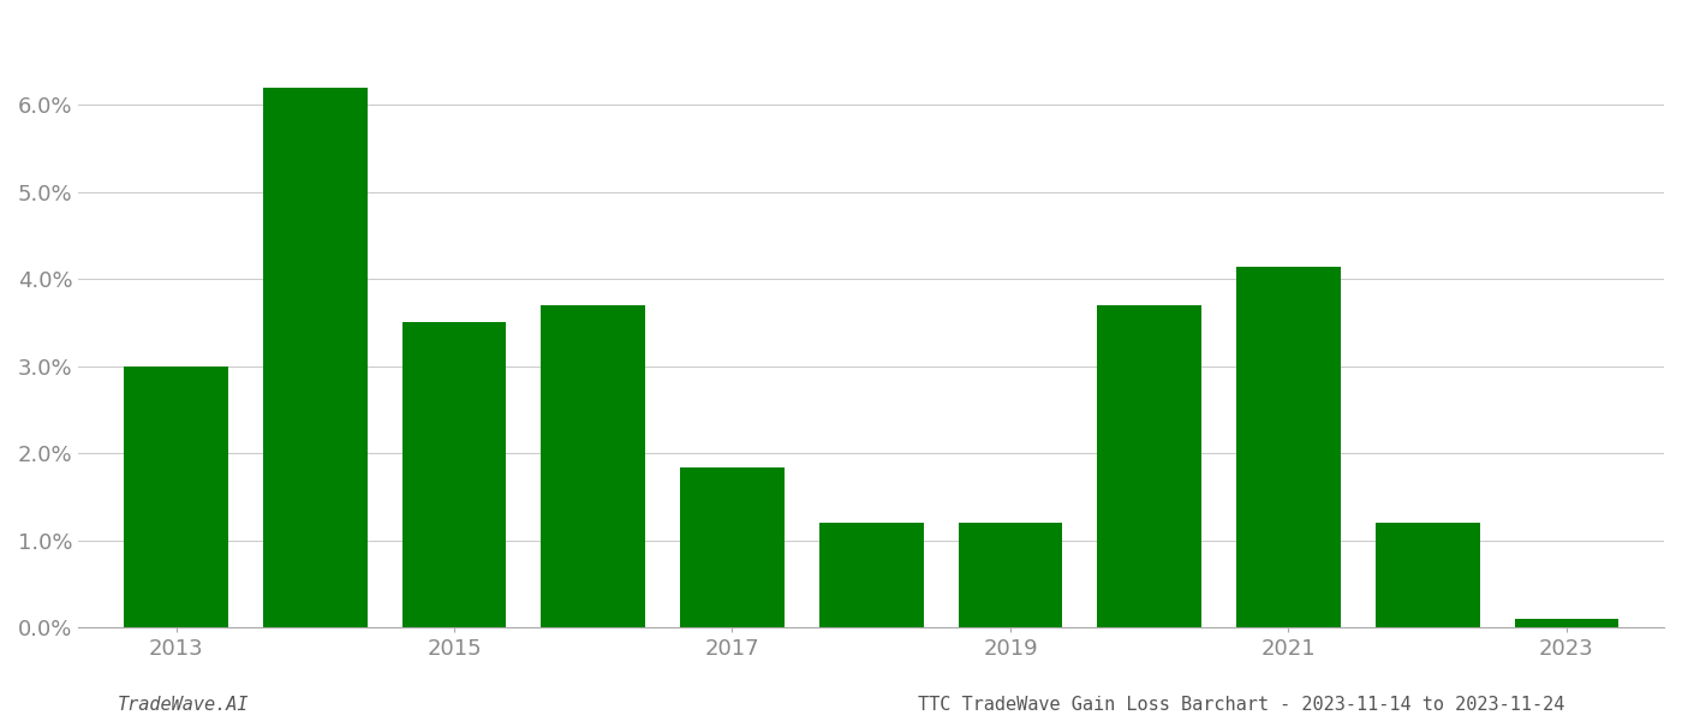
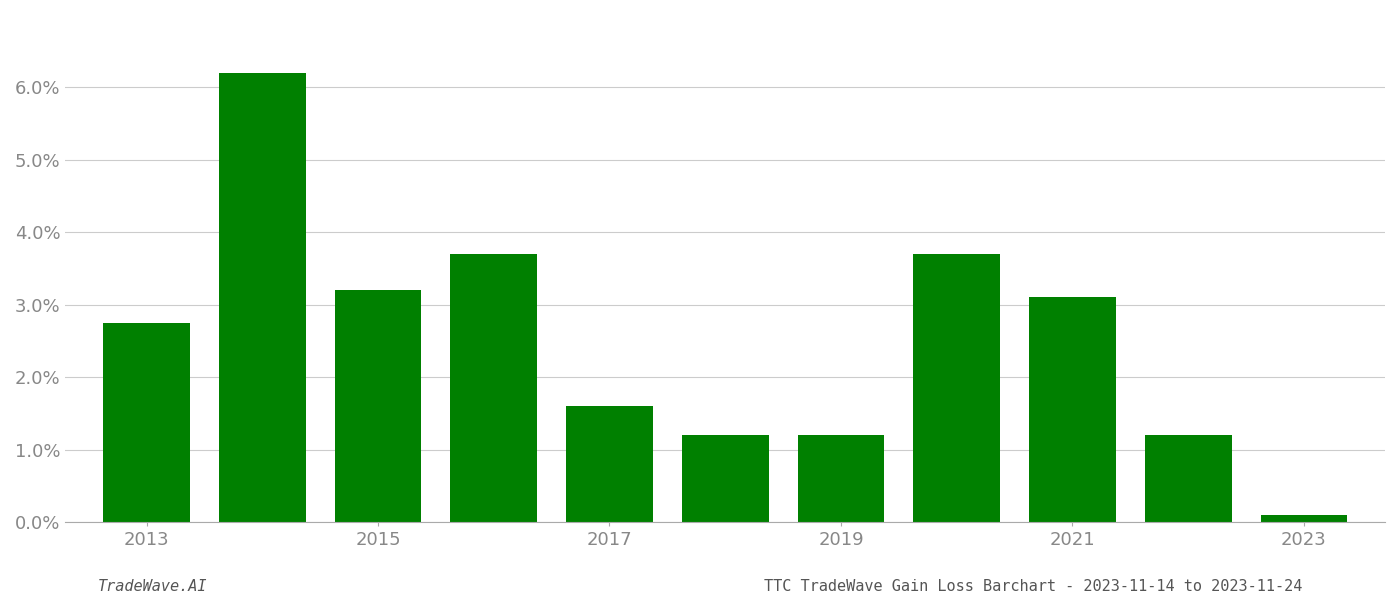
2013: 3.00% -> 2.75%
2015: 3.50% -> 3.20%
2017: 1.84% -> 1.60%
2021: 4.14% -> 3.10%
